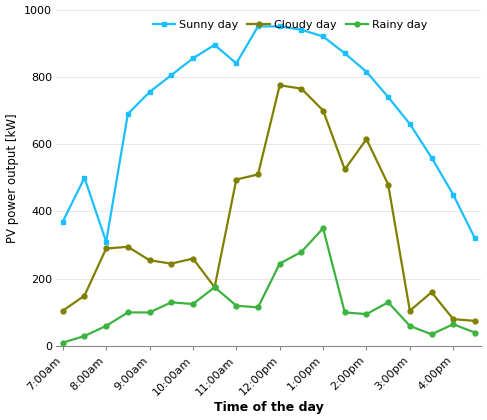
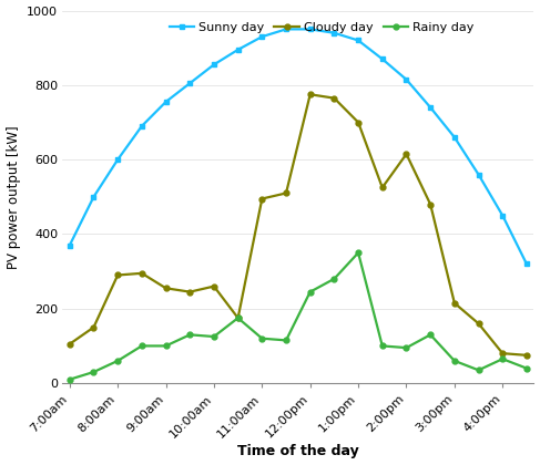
Sunny day/8:00am: 310 -> 600
Sunny day/11:00am: 840 -> 930
Cloudy day/3:00pm: 105 -> 215
